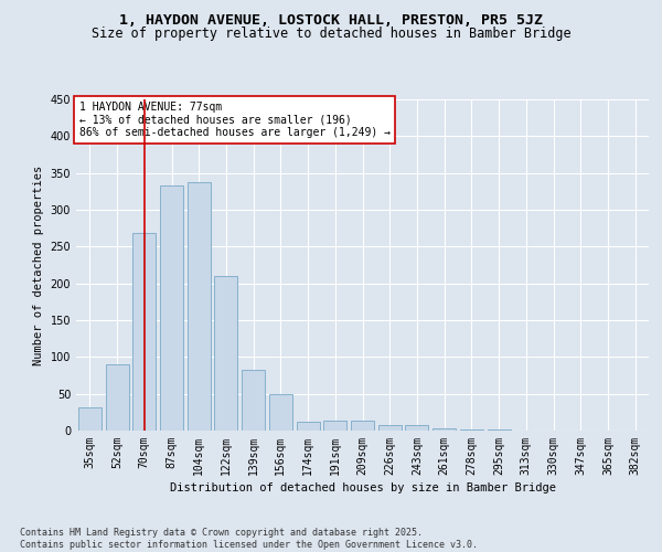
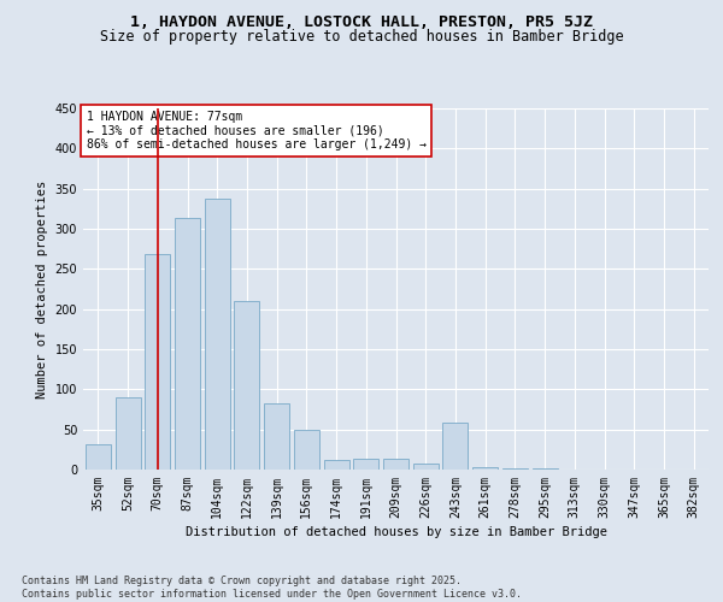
87sqm: 333 -> 314
243sqm: 7 -> 58
